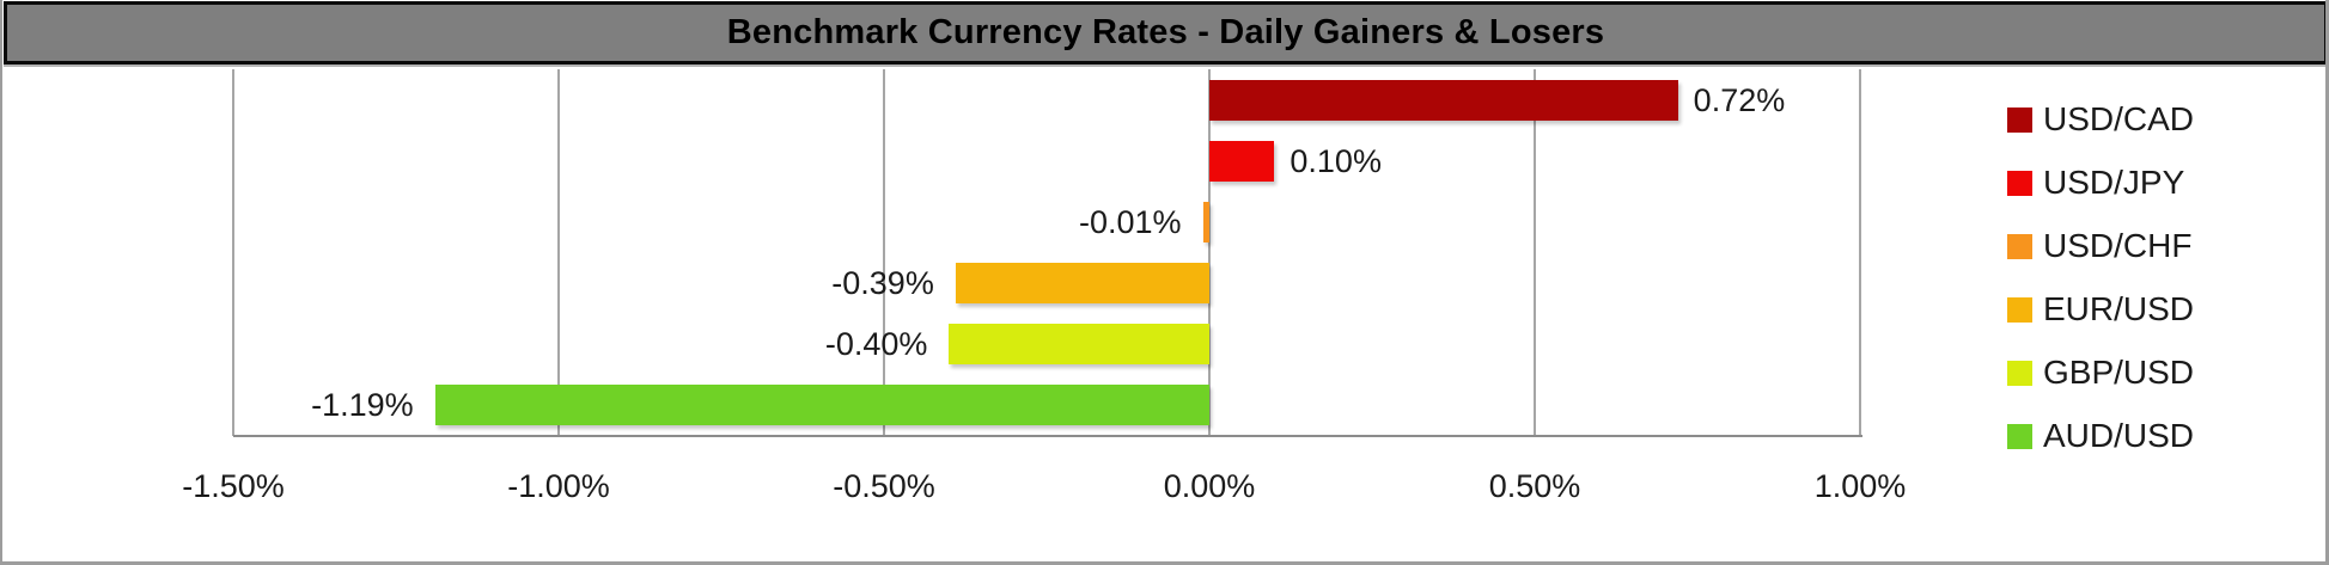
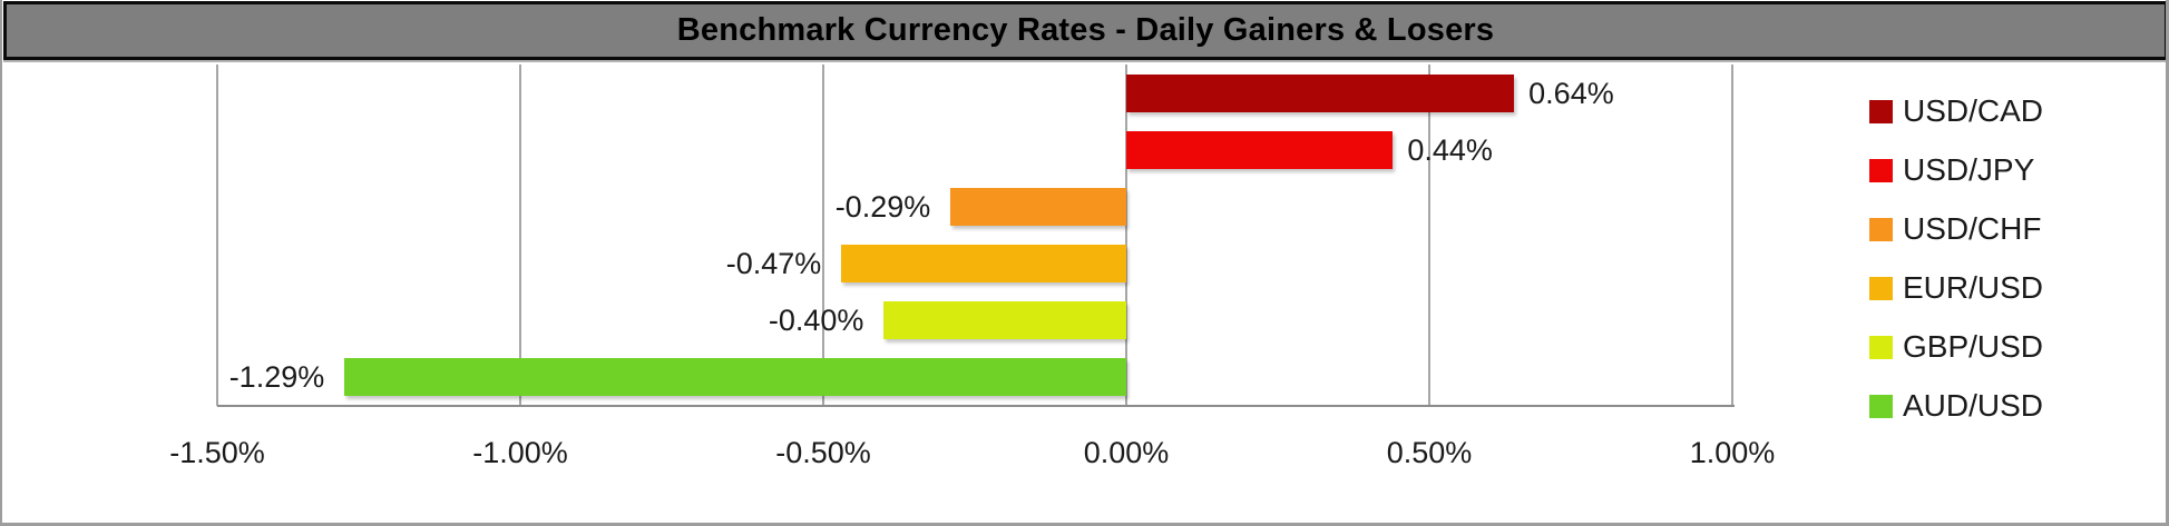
USD/CAD: 0.72% -> 0.64%
USD/JPY: 0.10% -> 0.44%
USD/CHF: -0.01% -> -0.29%
EUR/USD: -0.39% -> -0.47%
AUD/USD: -1.19% -> -1.29%
